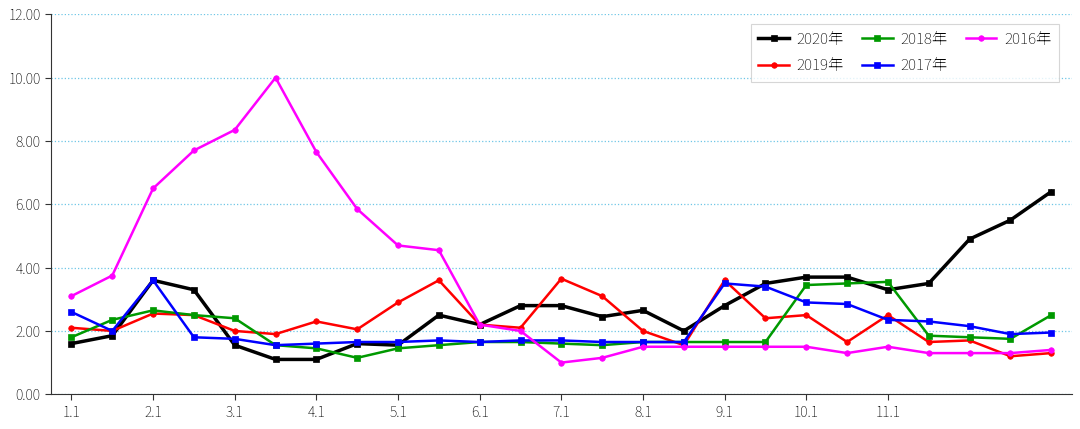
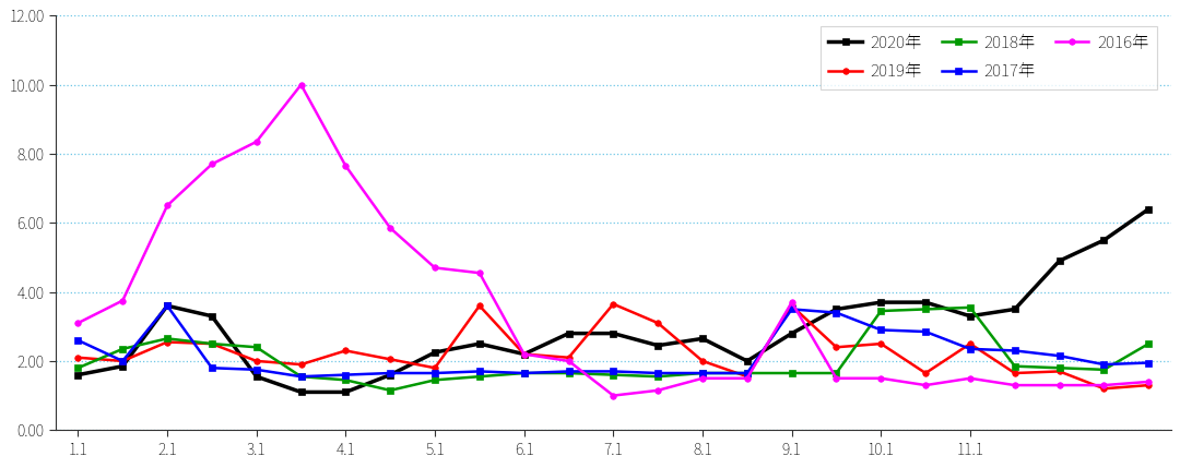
2020年/5.1: 1.55 -> 2.25
2019年/5.1: 2.90 -> 1.80
2016年/9.1: 1.50 -> 3.70
